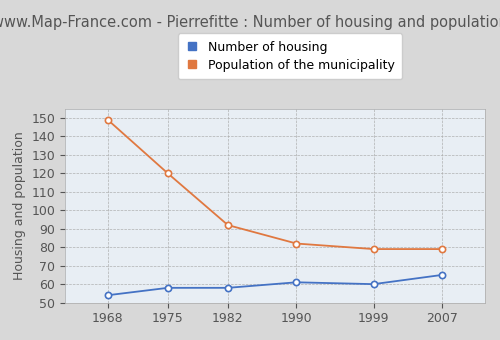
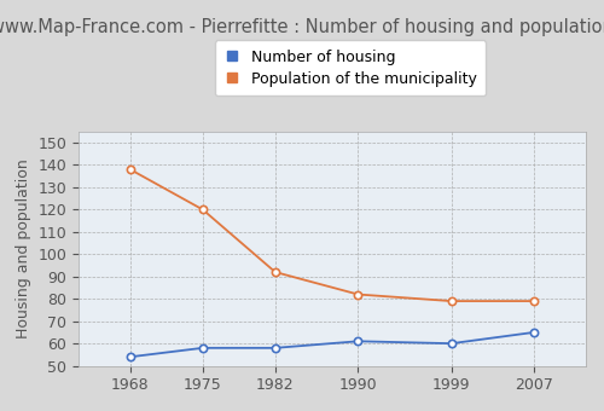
Population of the municipality/1968: 149 -> 138
